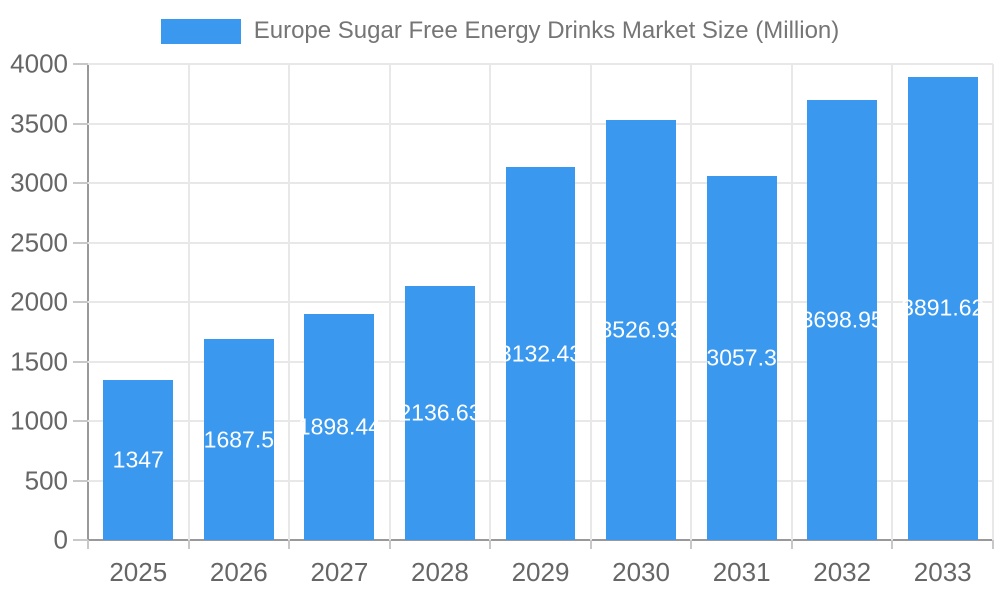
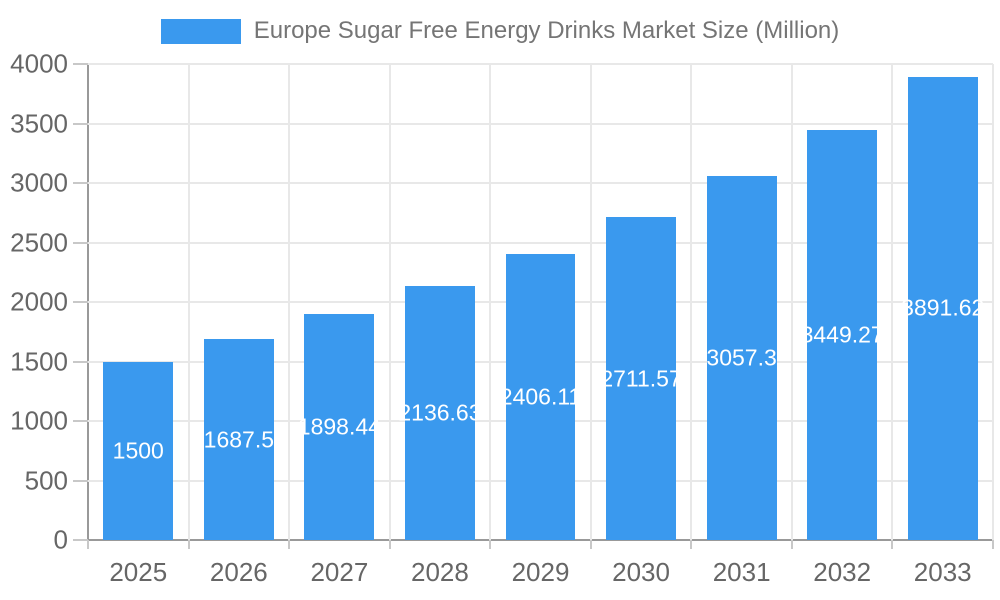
2025: 1347 -> 1500
2029: 3132.43 -> 2406.11
2030: 3526.93 -> 2711.57
2032: 3698.95 -> 3449.27
